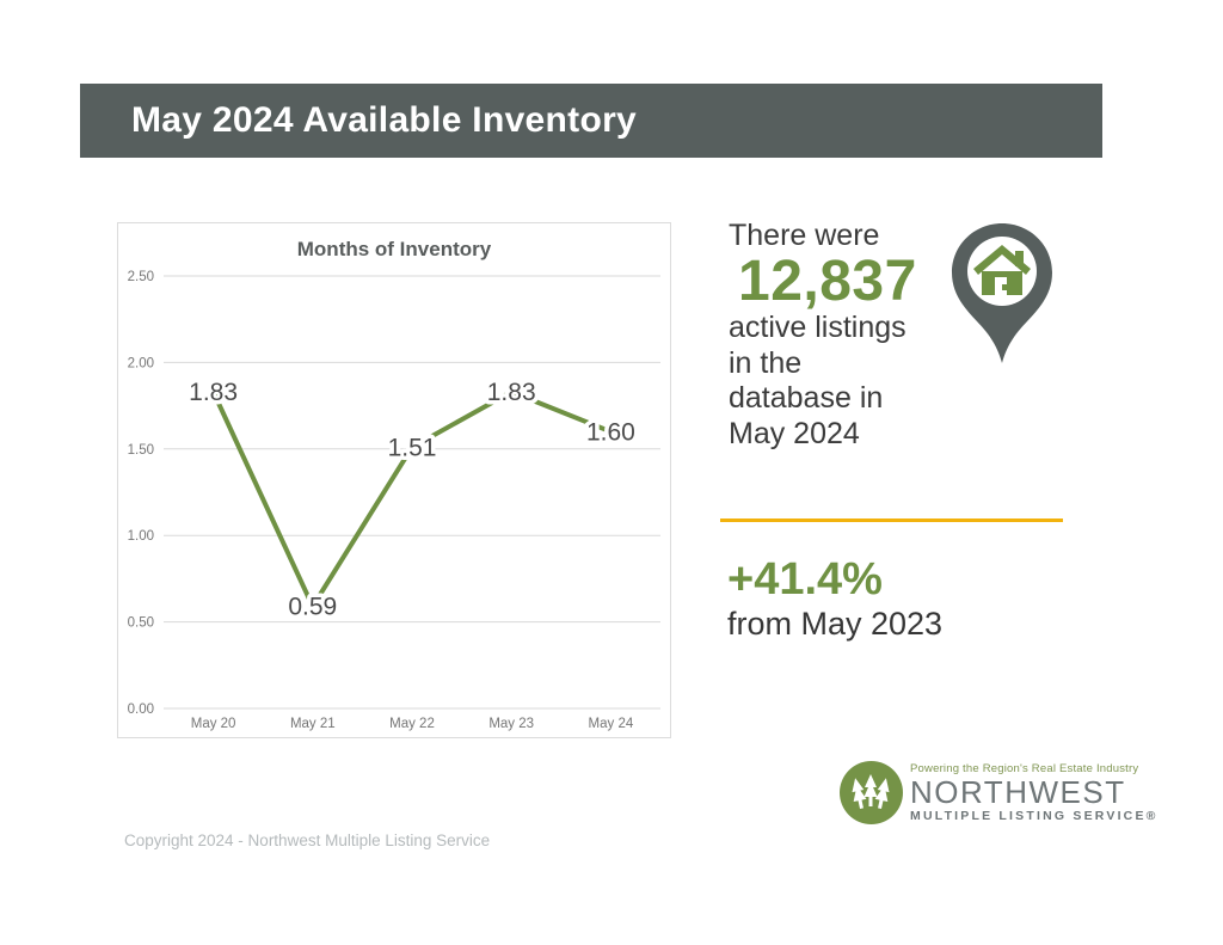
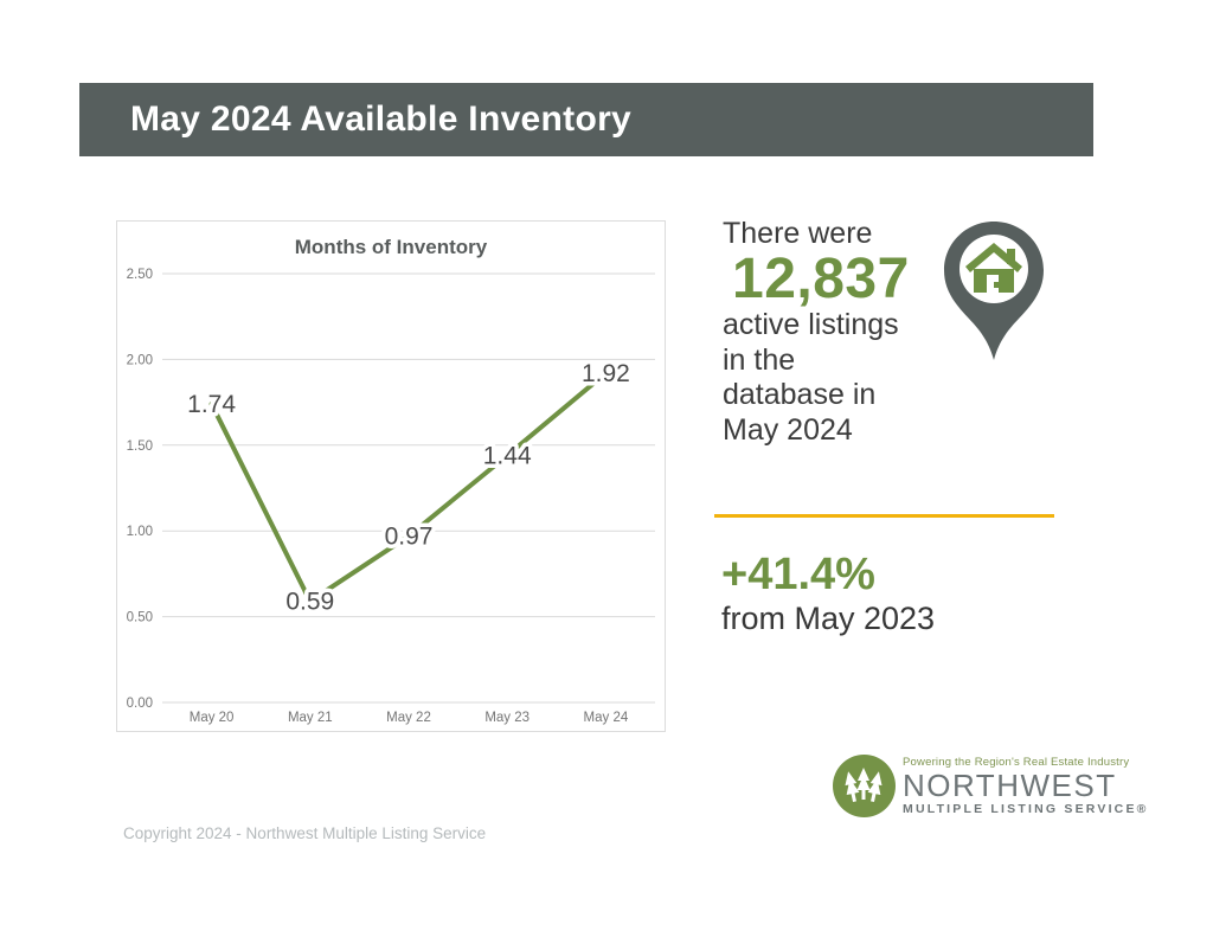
May 20: 1.83 -> 1.74
May 22: 1.51 -> 0.97
May 23: 1.83 -> 1.44
May 24: 1.60 -> 1.92
